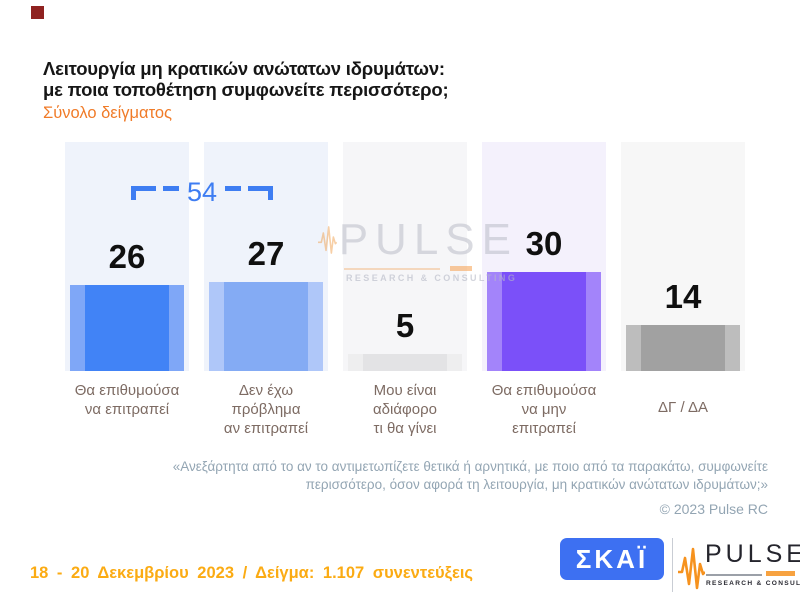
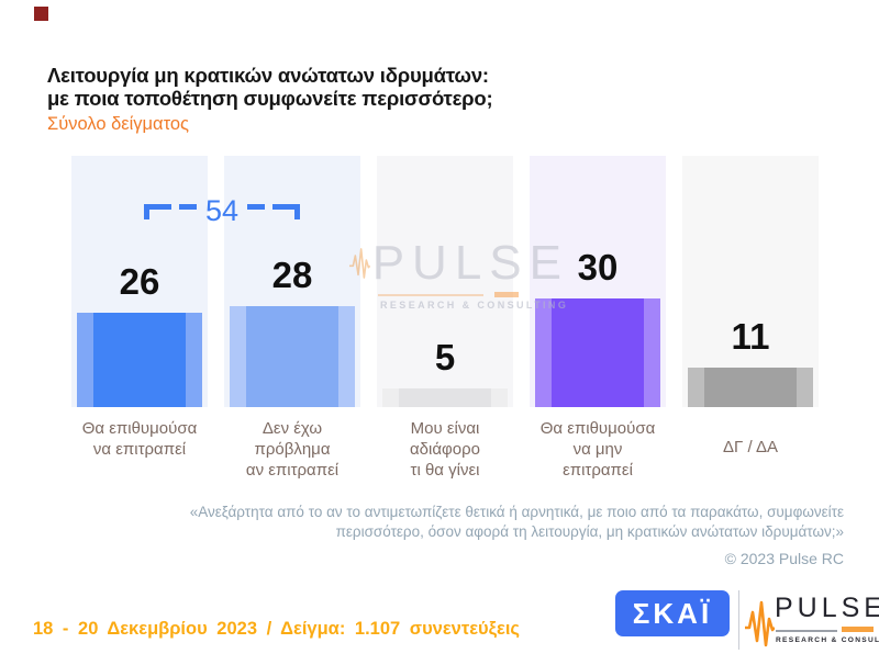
Δεν έχω πρόβλημα αν επιτραπεί: 27 -> 28
ΔΓ / ΔΑ: 14 -> 11
